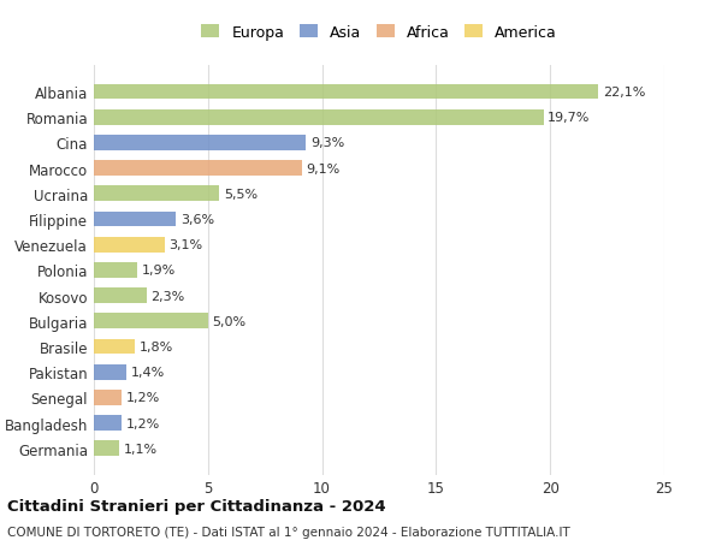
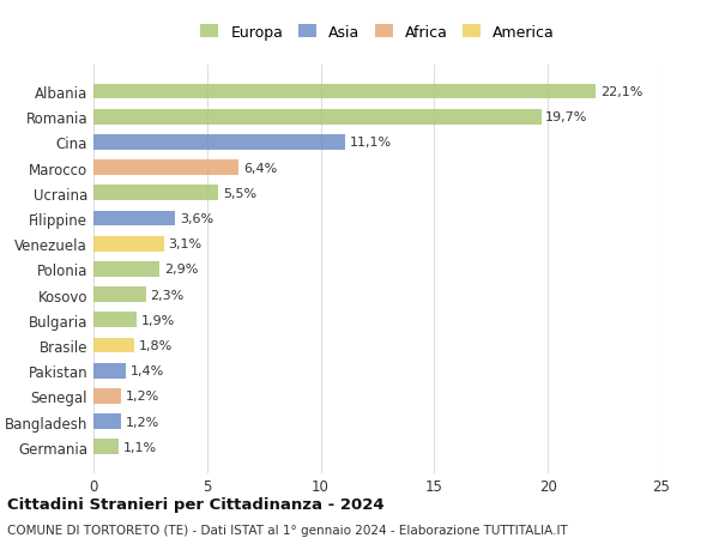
Cina: 9,3% -> 11,1%
Marocco: 9,1% -> 6,4%
Polonia: 1,9% -> 2,9%
Bulgaria: 5,0% -> 1,9%
